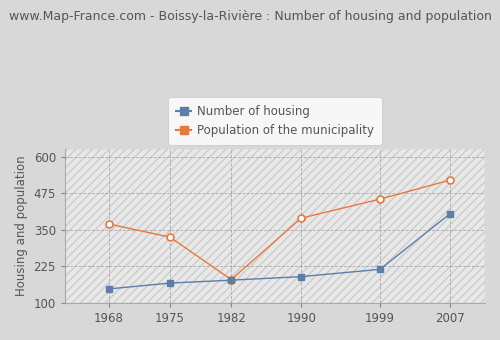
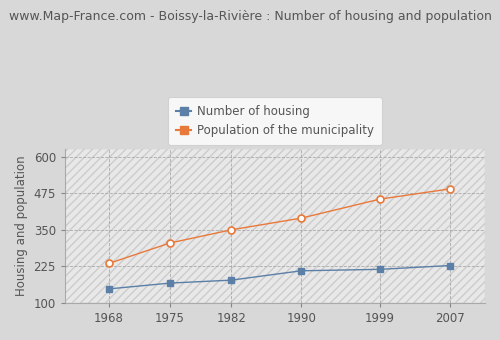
Population of the municipality/1968: 370 -> 235
Population of the municipality/1975: 325 -> 305
Population of the municipality/1982: 180 -> 350
Number of housing/1990: 190 -> 210
Number of housing/2007: 405 -> 228
Population of the municipality/2007: 520 -> 490
